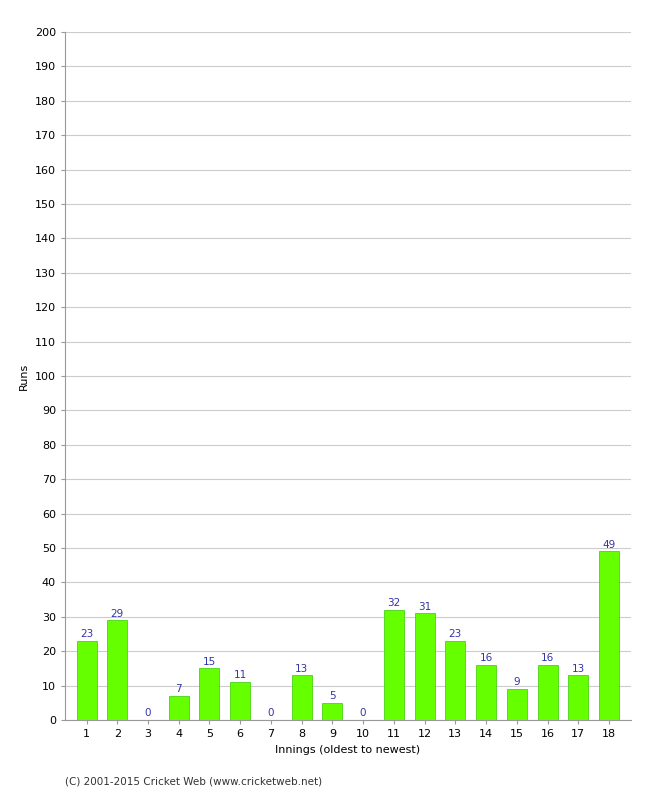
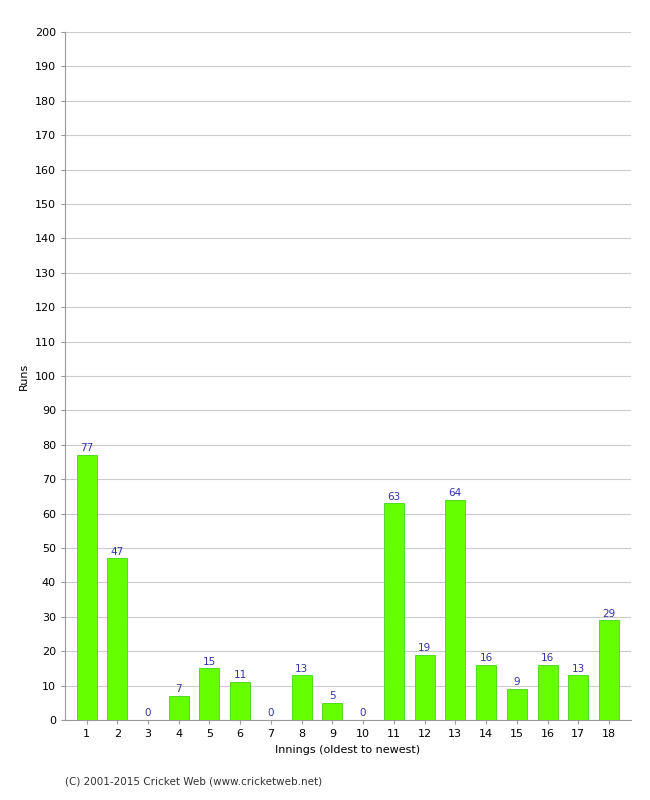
1: 23 -> 77
2: 29 -> 47
11: 32 -> 63
12: 31 -> 19
13: 23 -> 64
18: 49 -> 29
